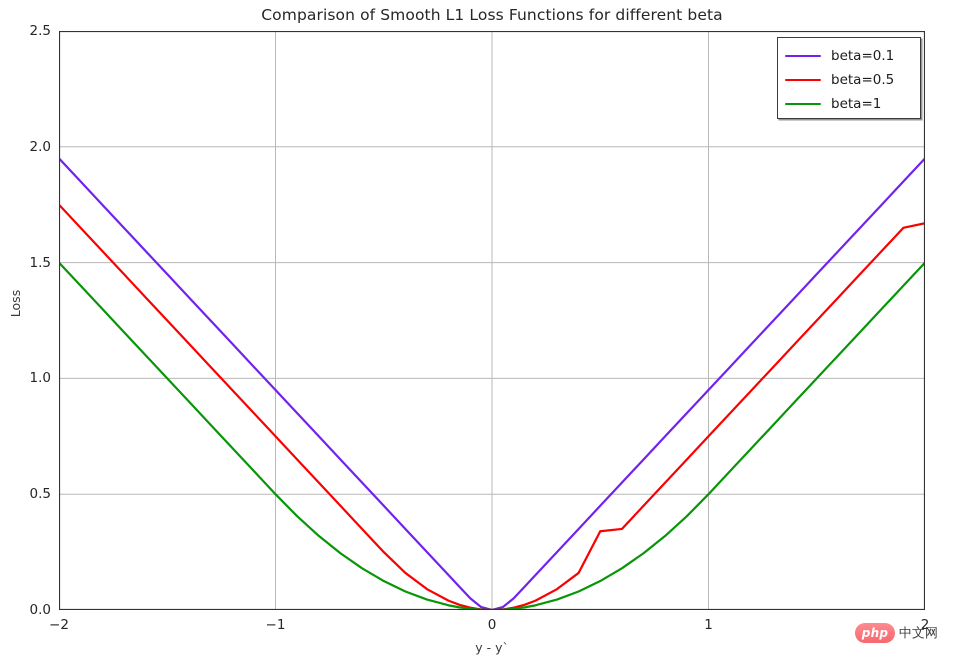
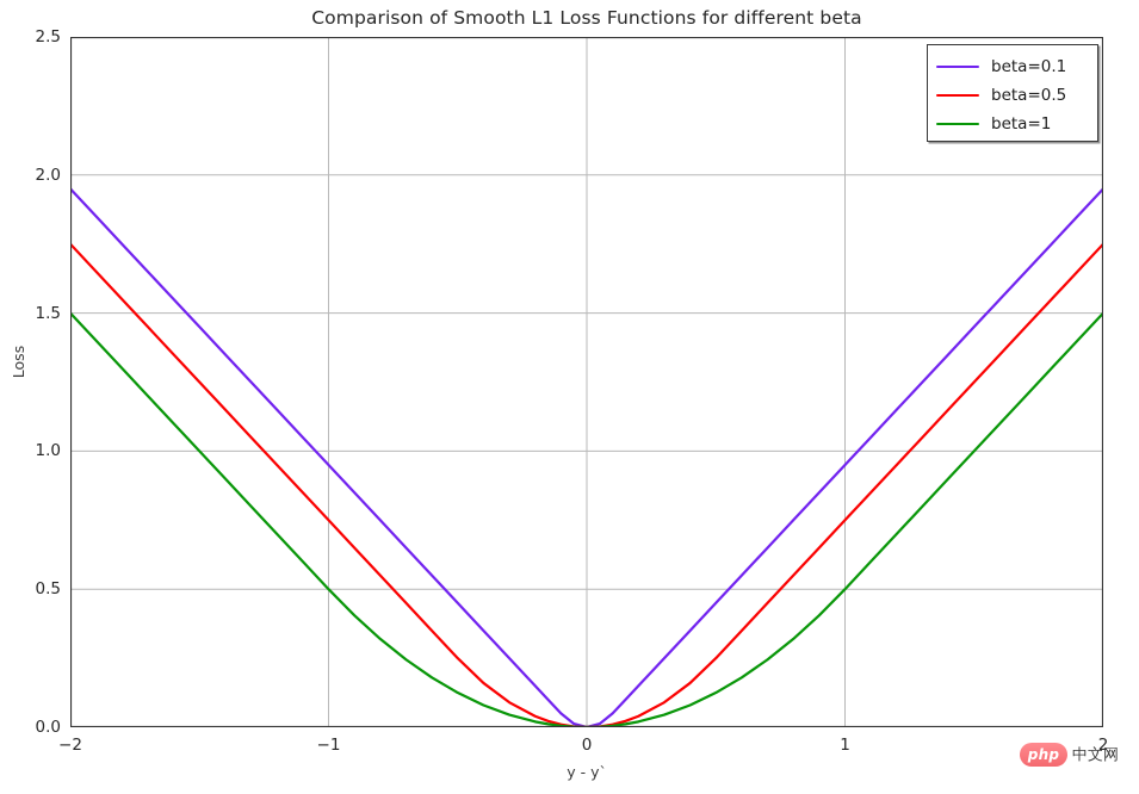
beta=0.5/0.5: 0.34 -> 0.25
beta=0.5/2.0: 1.67 -> 1.75
